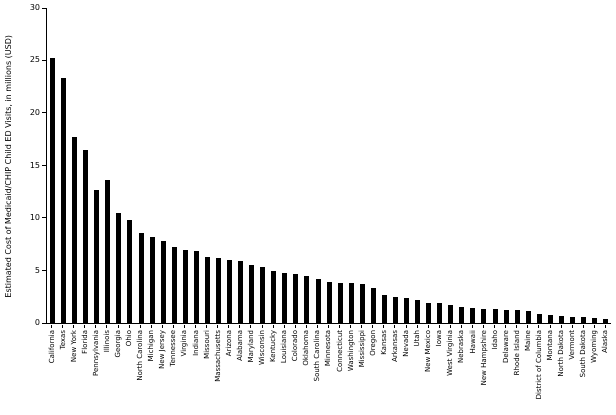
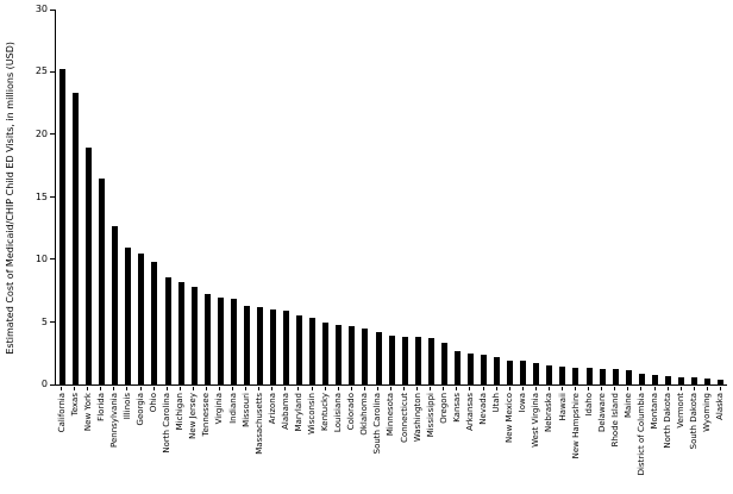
New York: 17.7 -> 19.0
Illinois: 13.6 -> 11.0
